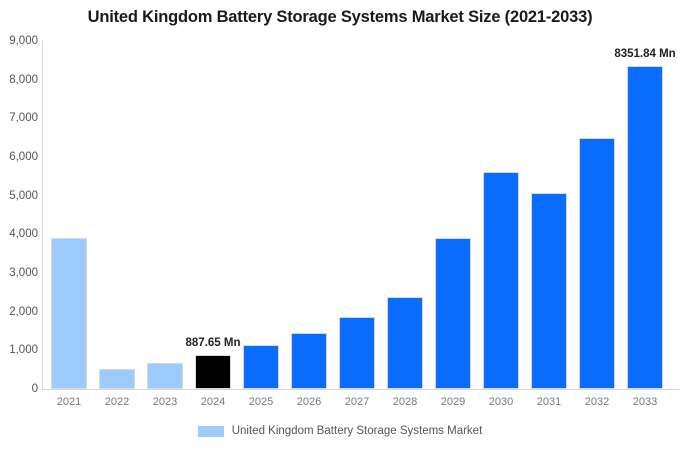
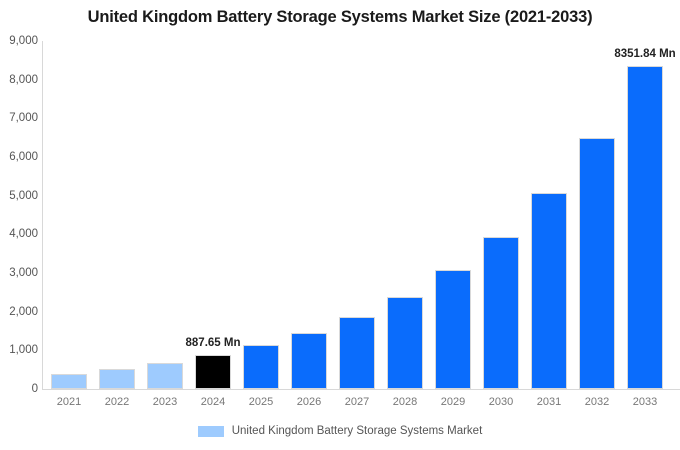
2021: 3900 -> 400
2029: 3900 -> 3100
2030: 5600 -> 3900
